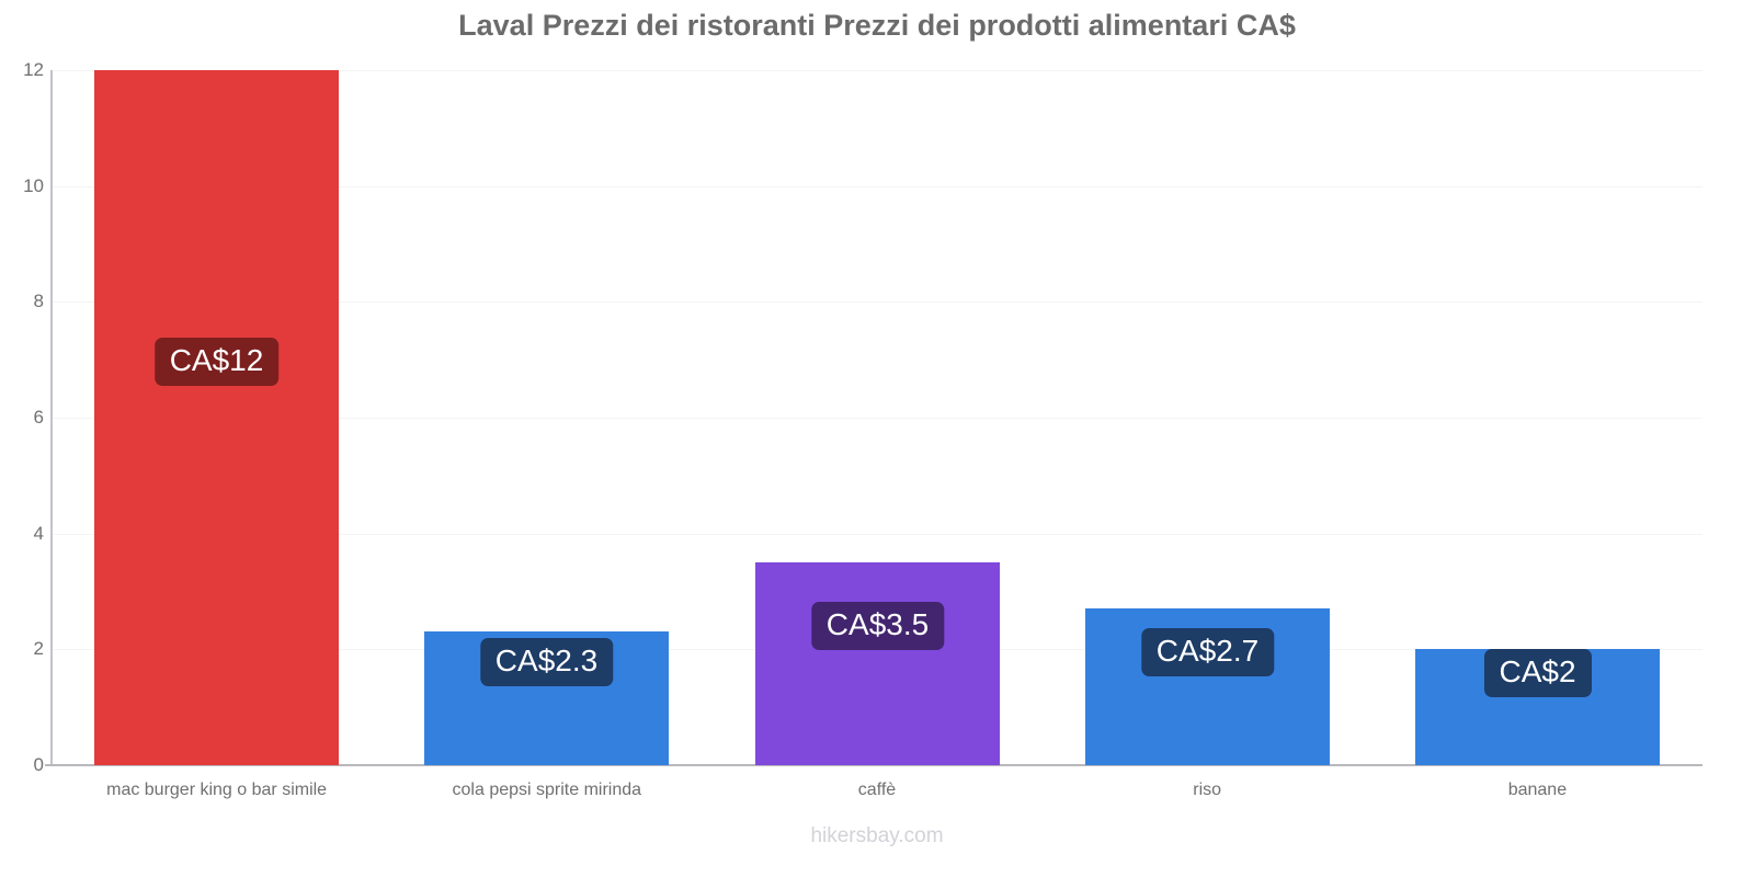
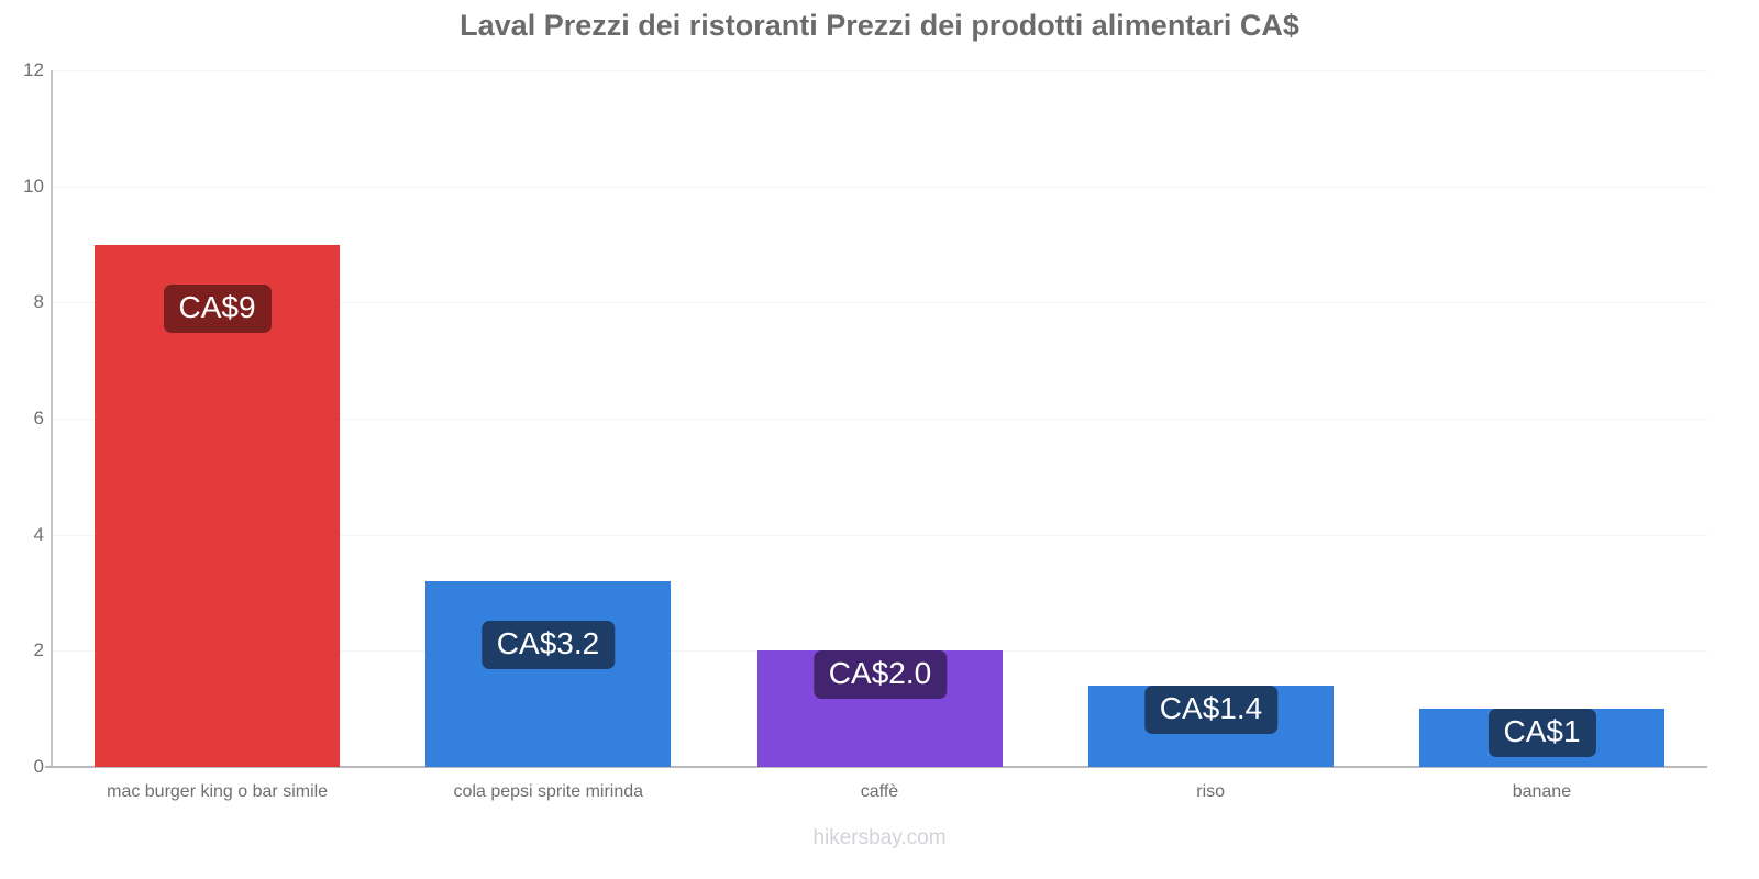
mac burger king o bar simile: 12 -> 9
cola pepsi sprite mirinda: 2.3 -> 3.2
caffè: 3.5 -> 2.0
riso: 2.7 -> 1.4
banane: 2 -> 1
